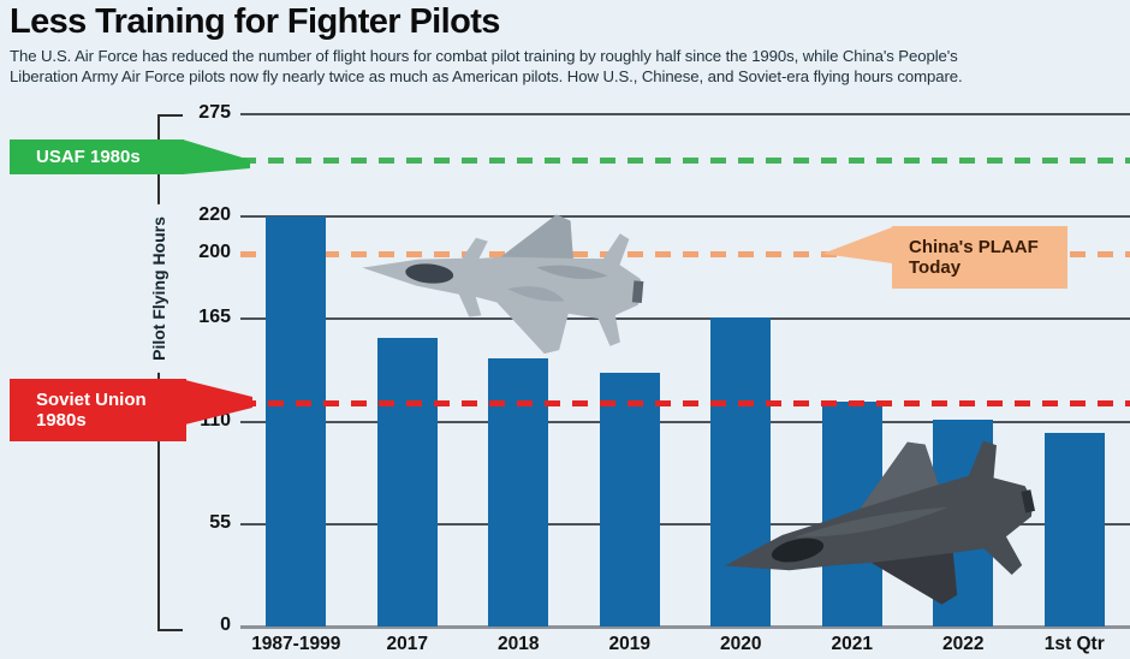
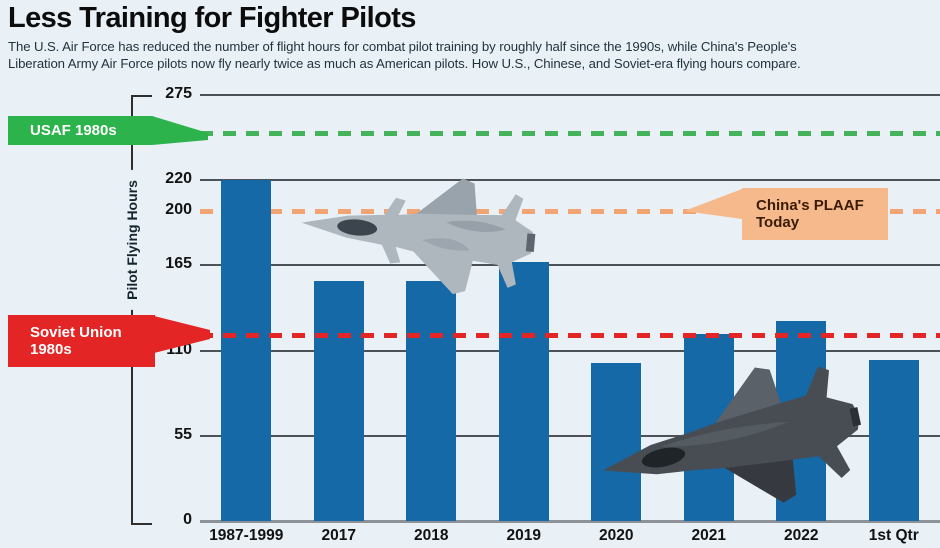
2018: 144 -> 155
2019: 136 -> 167
2020: 166 -> 102
2022: 111 -> 129
